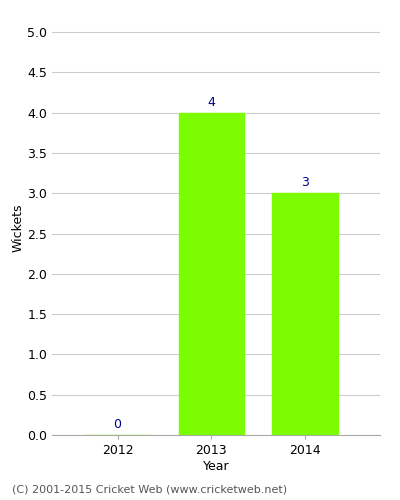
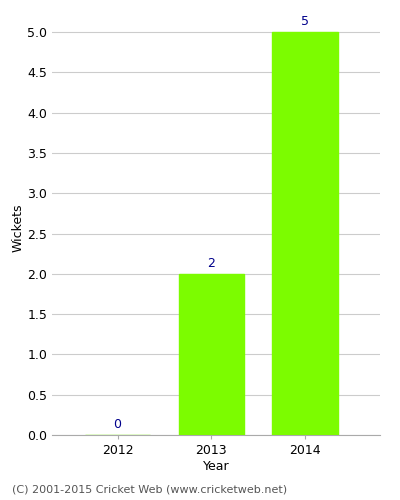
2013: 4 -> 2
2014: 3 -> 5
